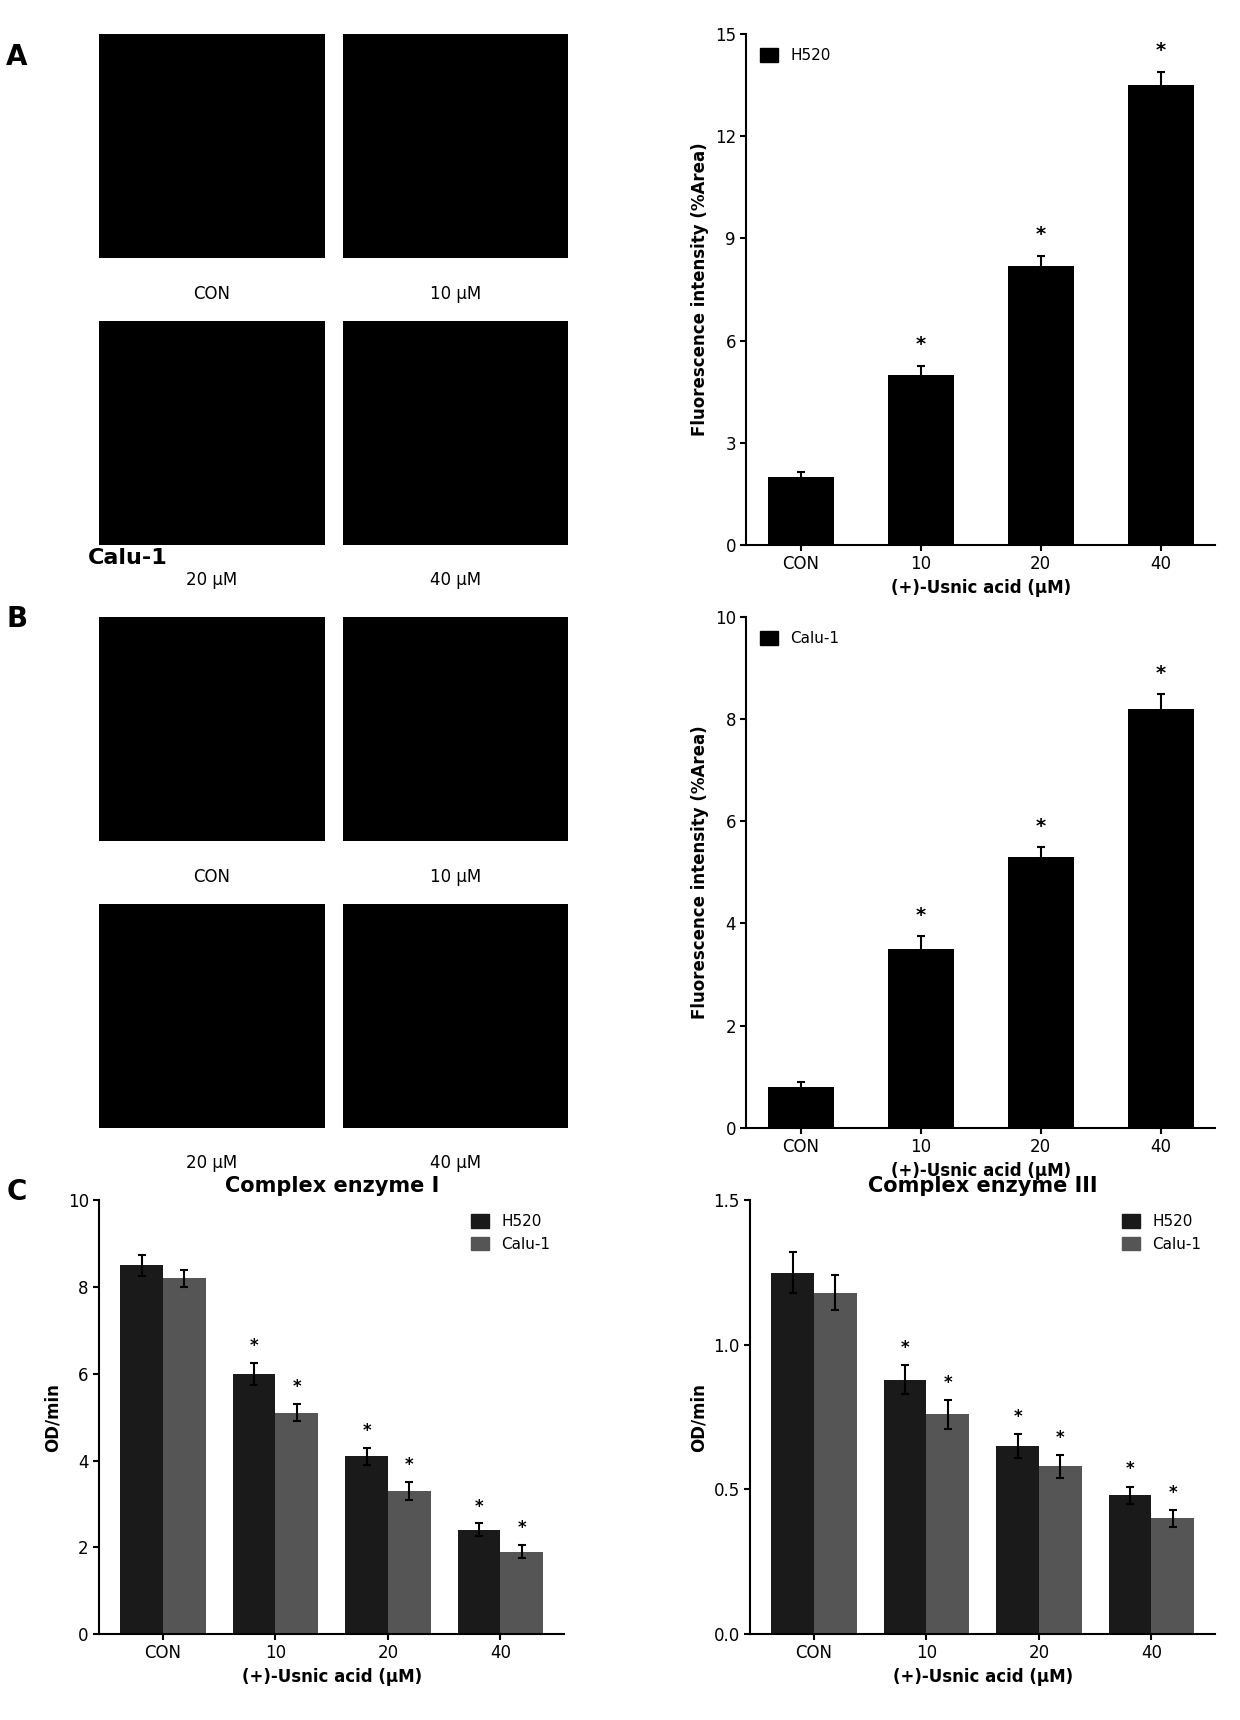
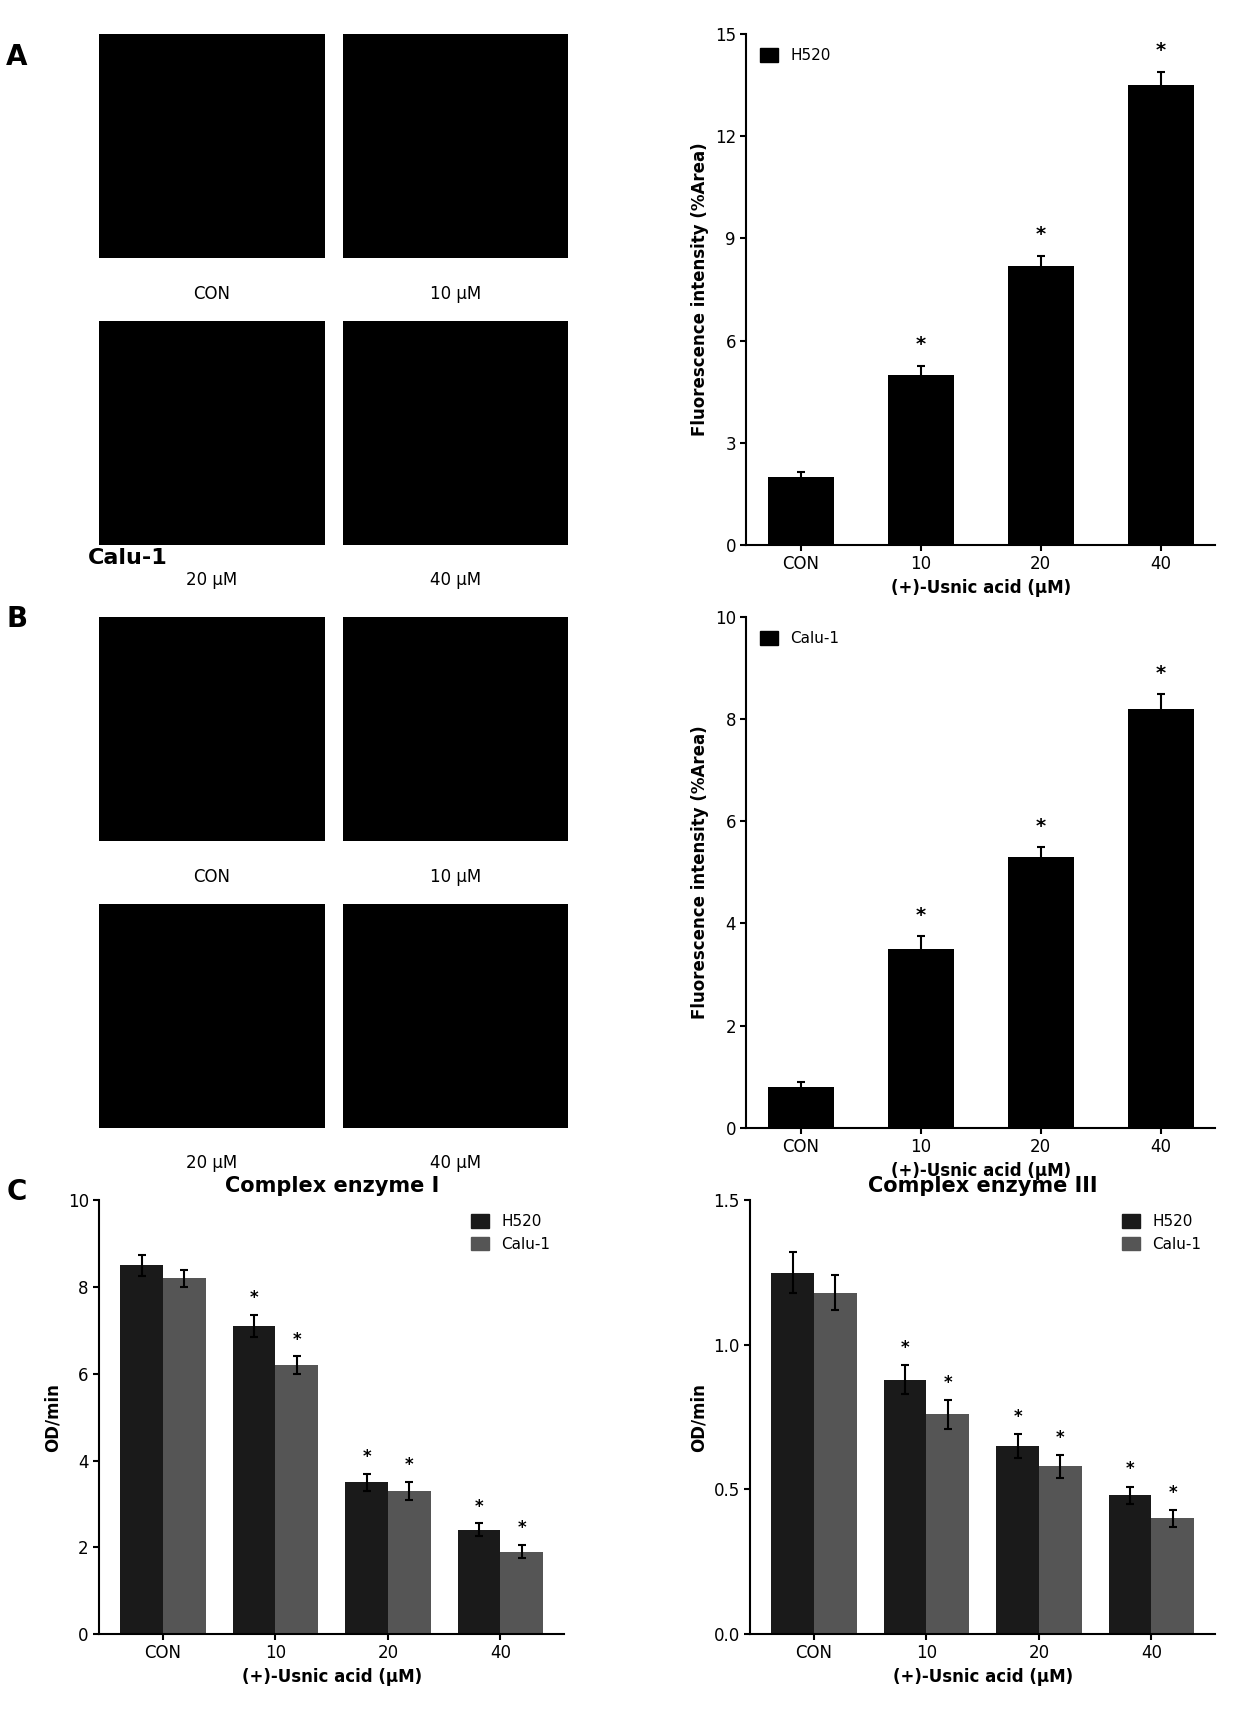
Complex enzyme I/H520/10: 6.0 -> 7.1
Complex enzyme I/Calu-1/10: 5.1 -> 6.2
Complex enzyme I/H520/20: 4.1 -> 3.5
